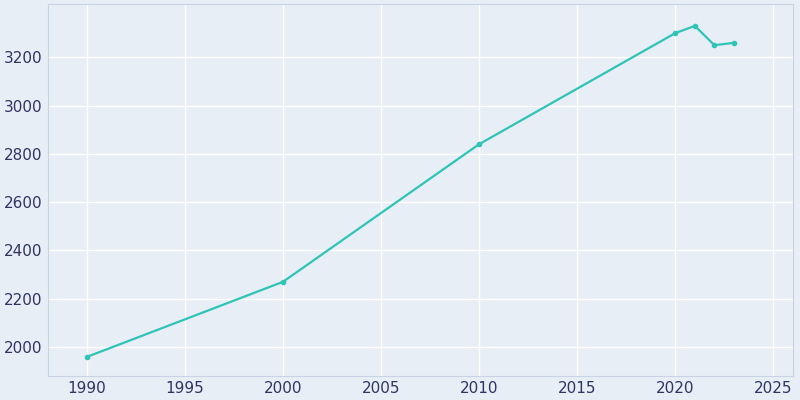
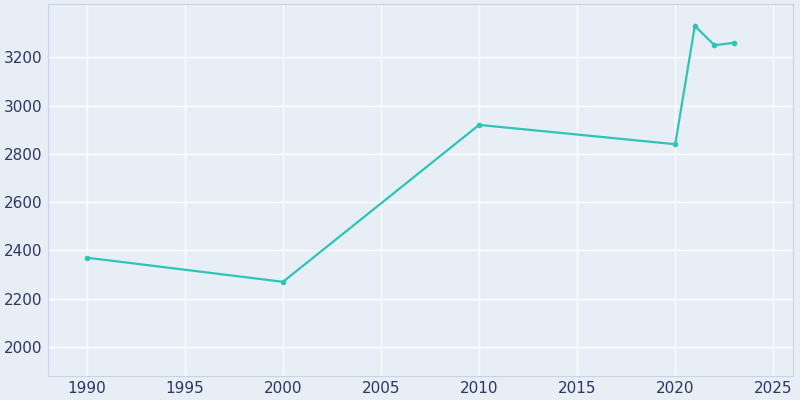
1990: 1959 -> 2370
2010: 2840 -> 2920
2020: 3300 -> 2840
